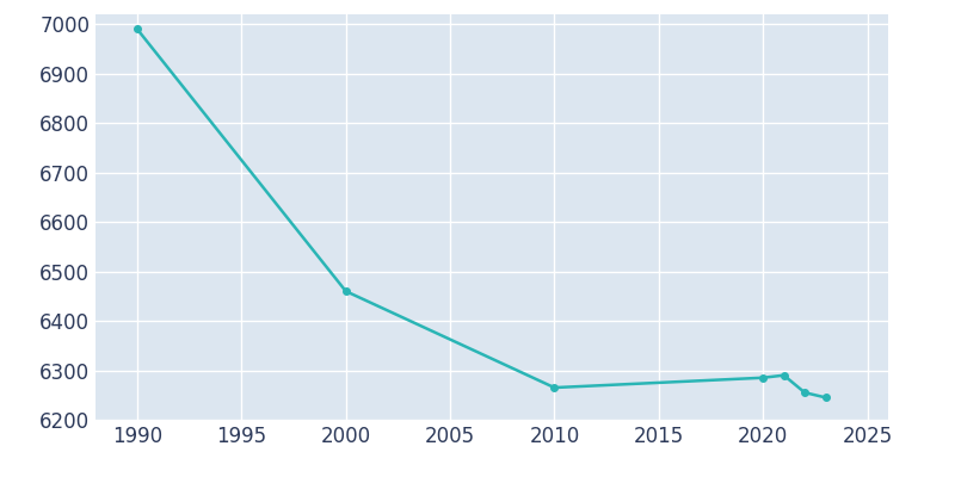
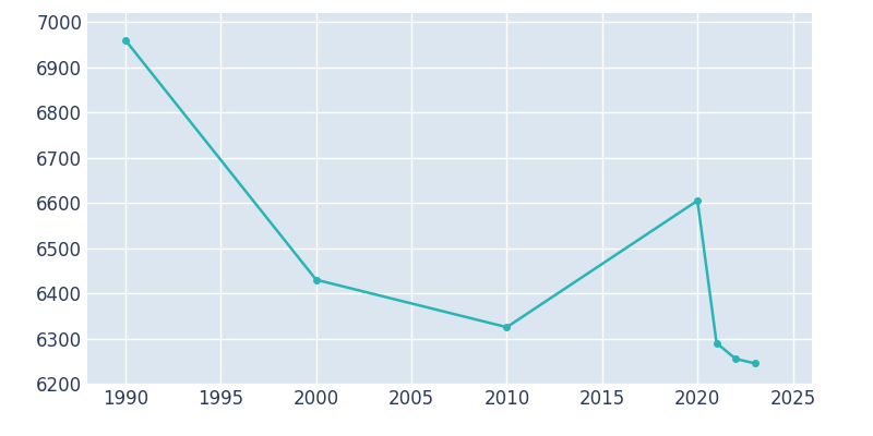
1990: 6990 -> 6960
2000: 6460 -> 6430
2010: 6265 -> 6325
2020: 6285 -> 6605
